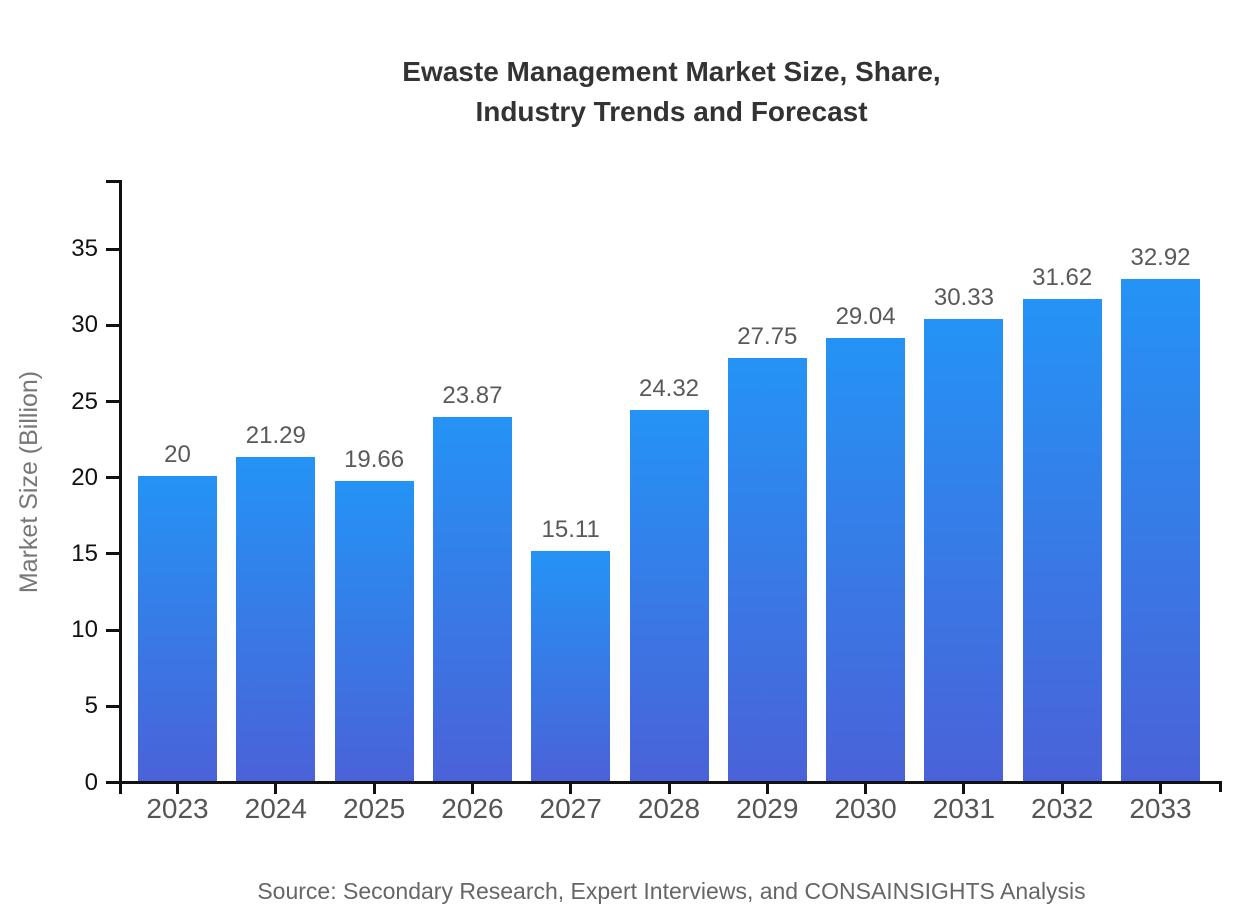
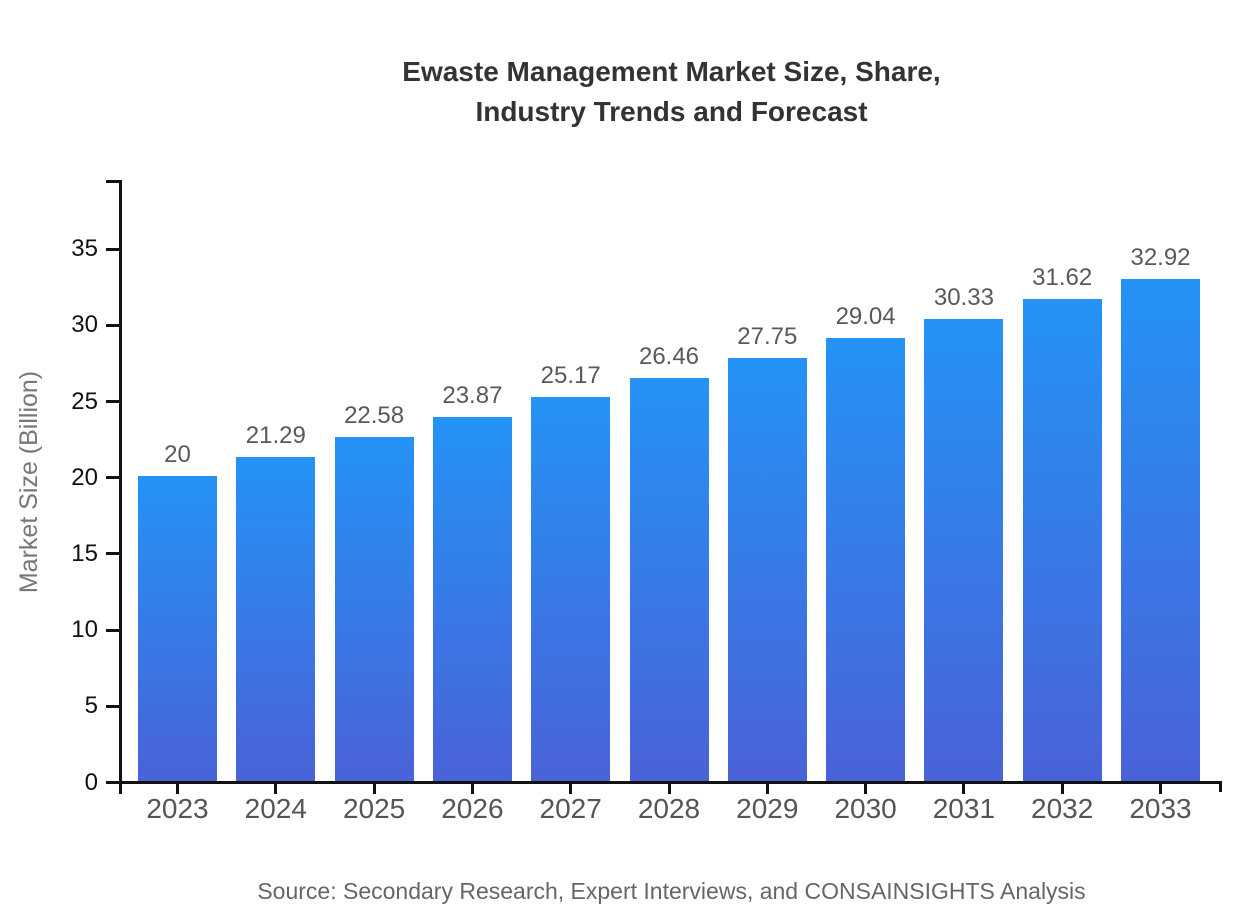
2025: 19.66 -> 22.58
2027: 15.11 -> 25.17
2028: 24.32 -> 26.46
